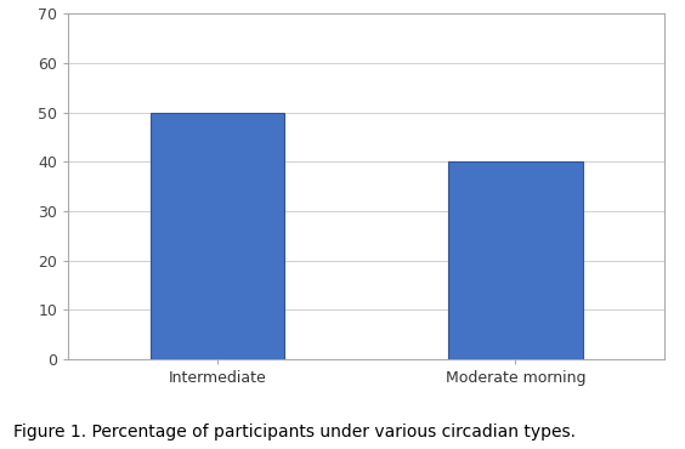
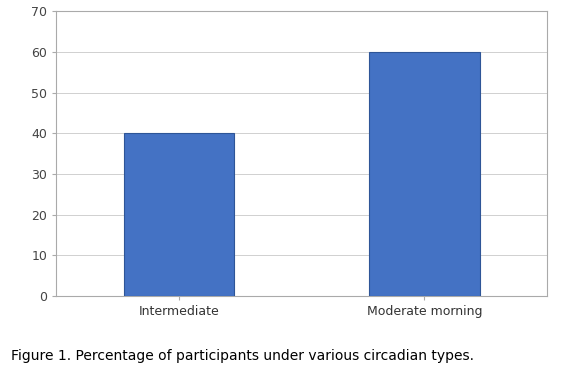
Intermediate: 50 -> 40
Moderate morning: 40 -> 60
